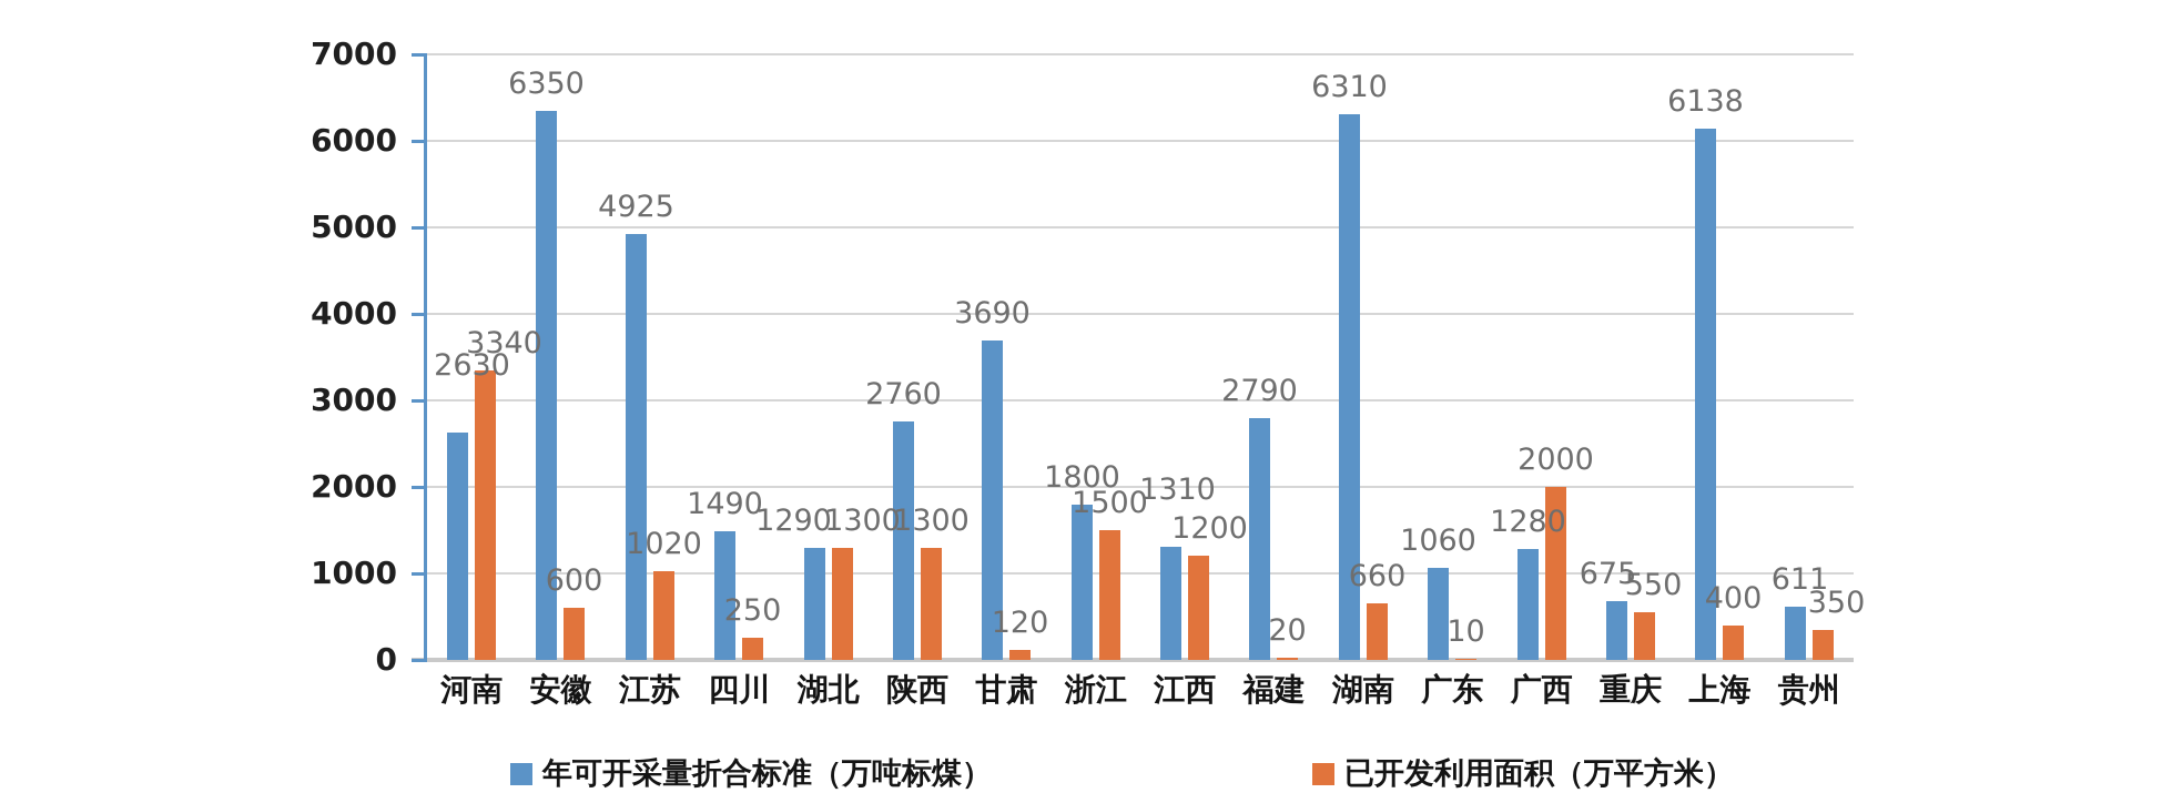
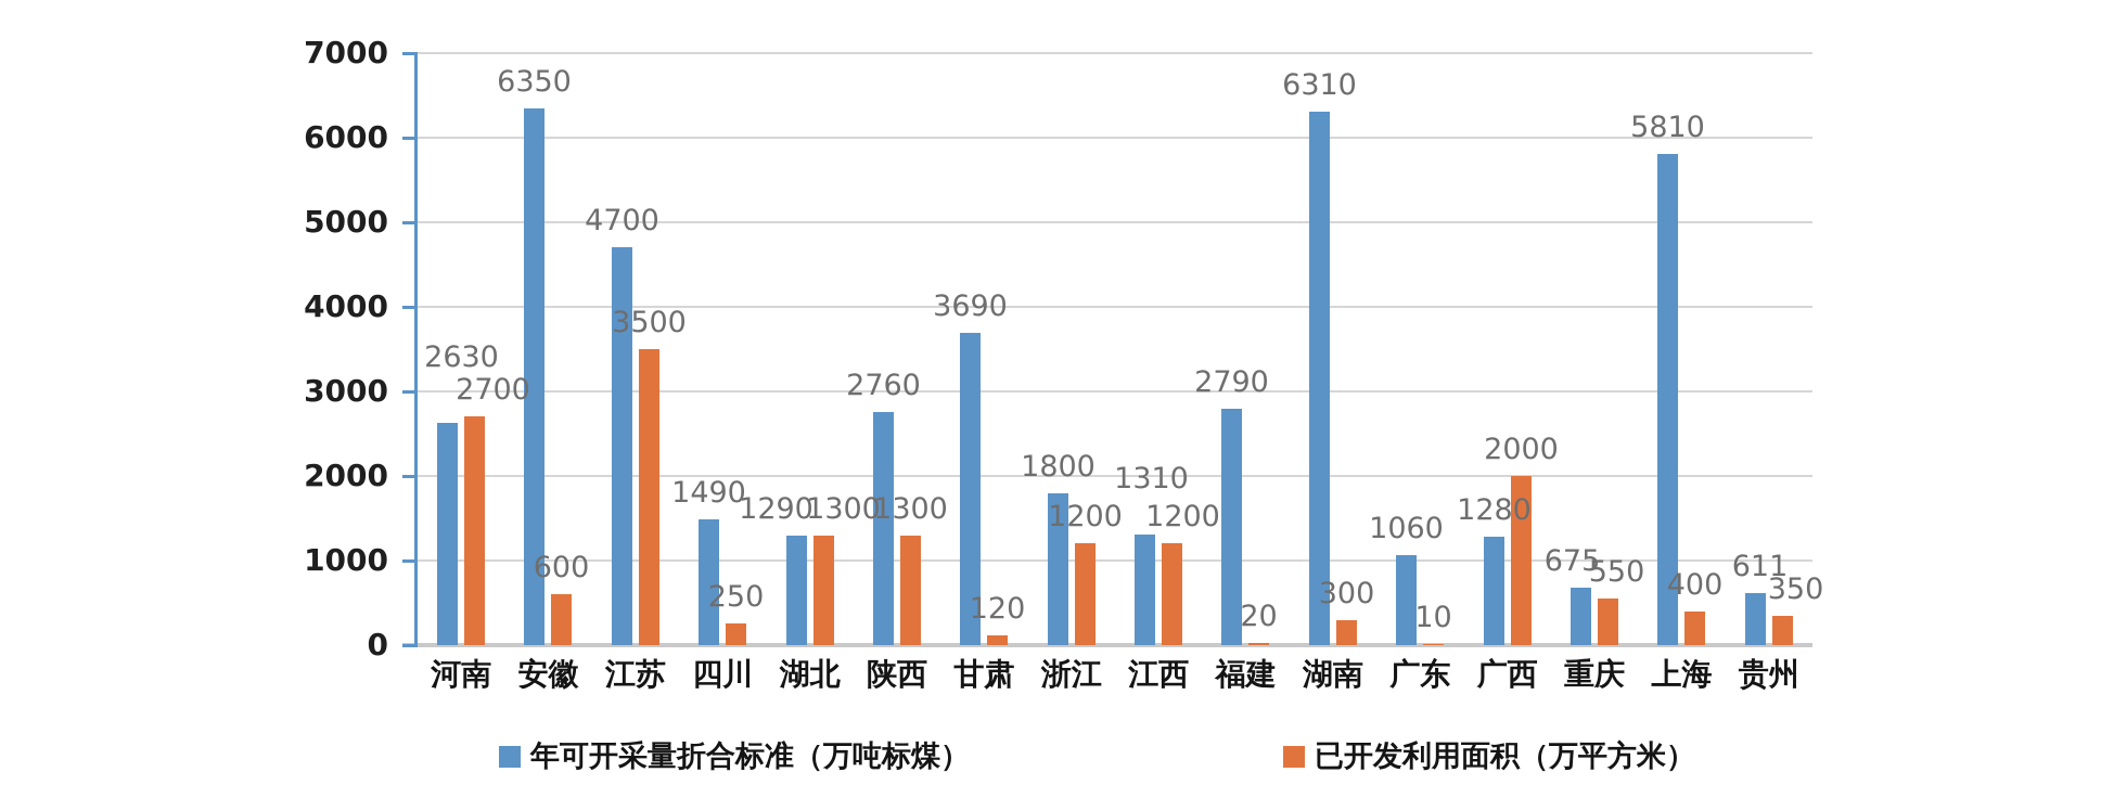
已开发利用面积（万平方米）/河南: 3340 -> 2700
年可开采量折合标准（万吨标煤）/江苏: 4925 -> 4700
已开发利用面积（万平方米）/江苏: 1020 -> 3500
已开发利用面积（万平方米）/浙江: 1500 -> 1200
已开发利用面积（万平方米）/湖南: 660 -> 300
年可开采量折合标准（万吨标煤）/上海: 6138 -> 5810
